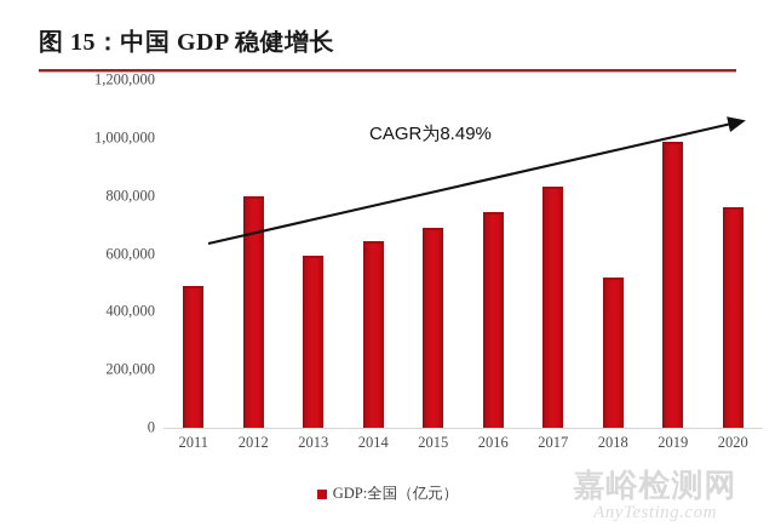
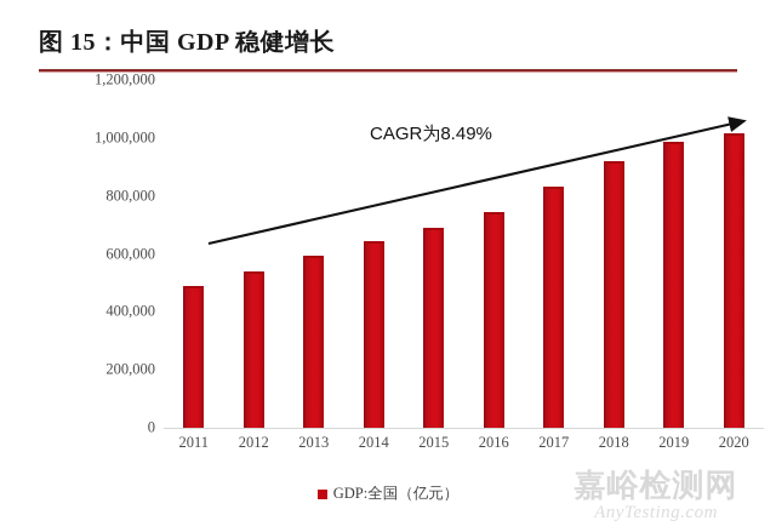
2012: 800000 -> 540000
2018: 520000 -> 920000
2020: 760000 -> 1020000
